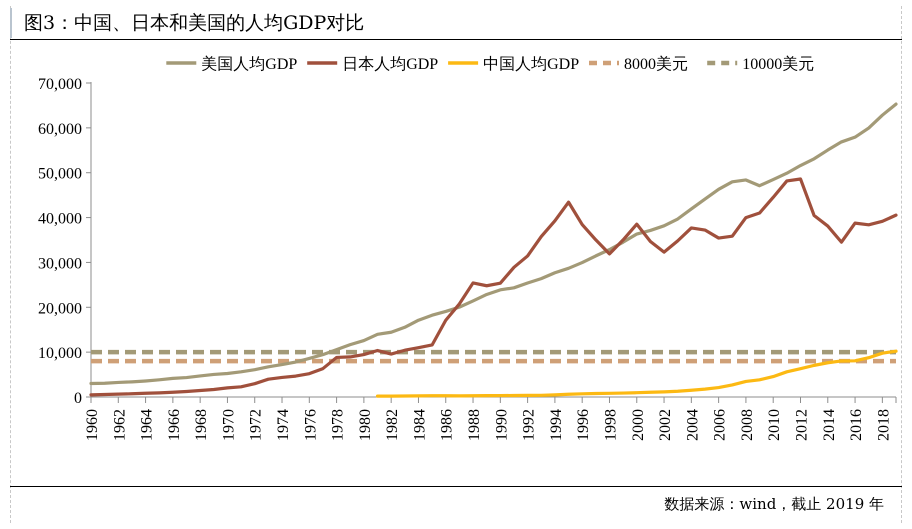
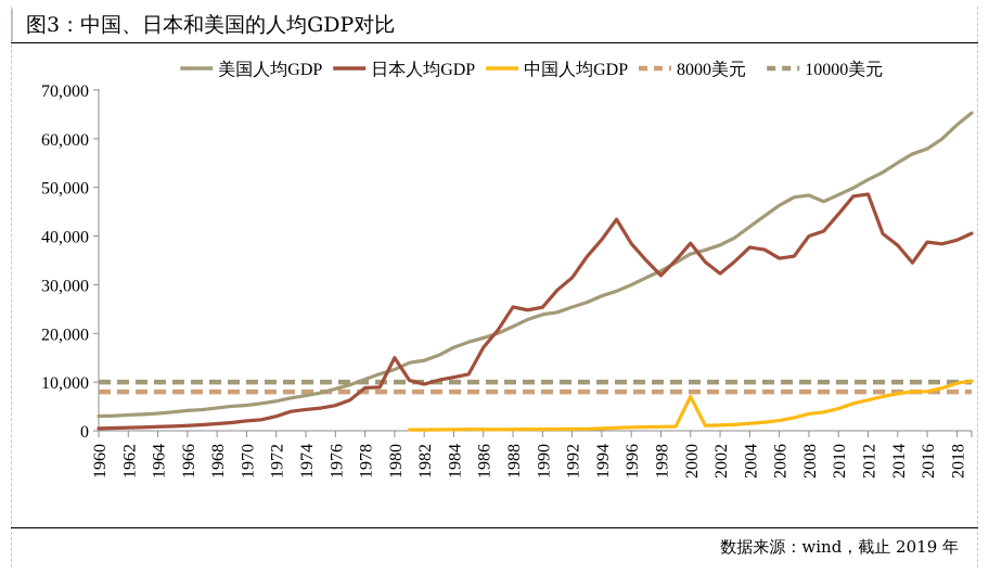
日本人均GDP/1980: 9000 -> 15000
中国人均GDP/2000: 1000 -> 7000
